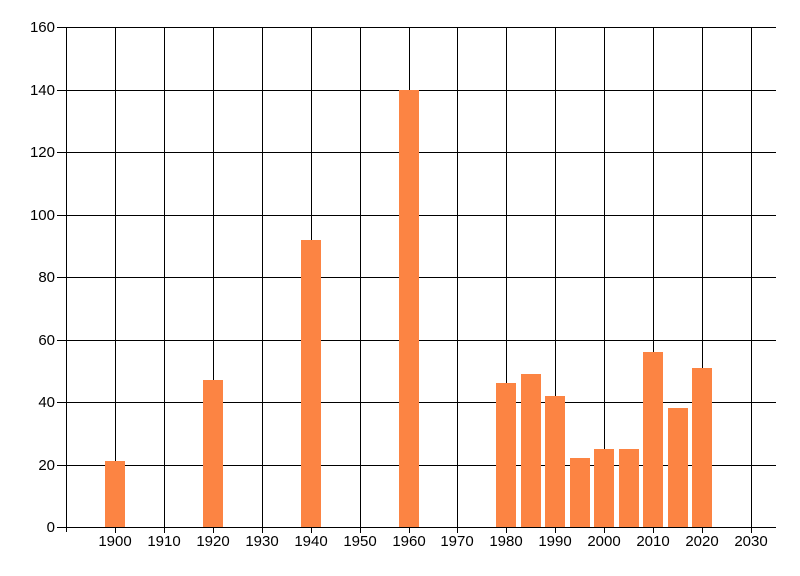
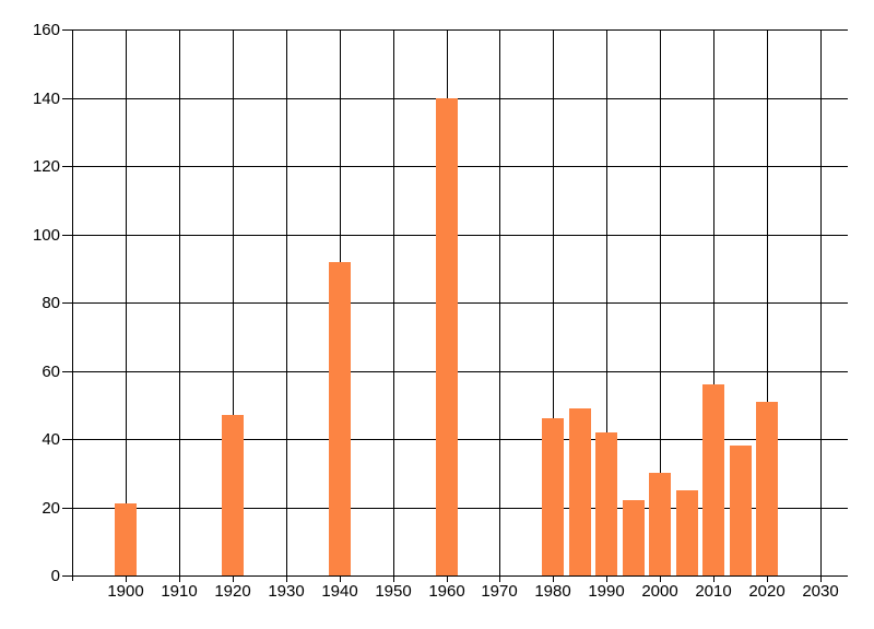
2000: 25 -> 30
